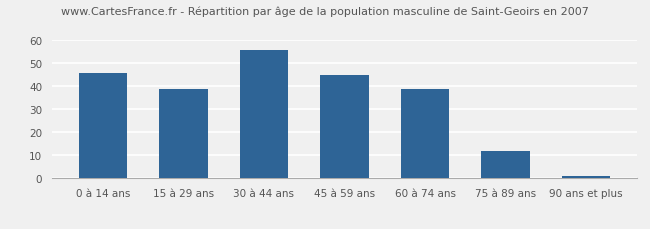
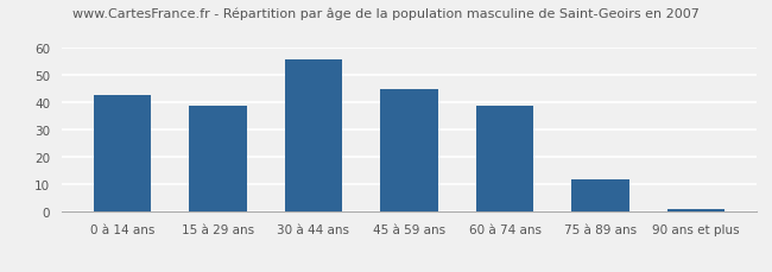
0 à 14 ans: 46 -> 43
